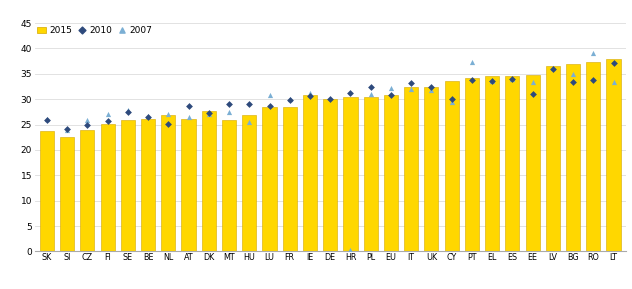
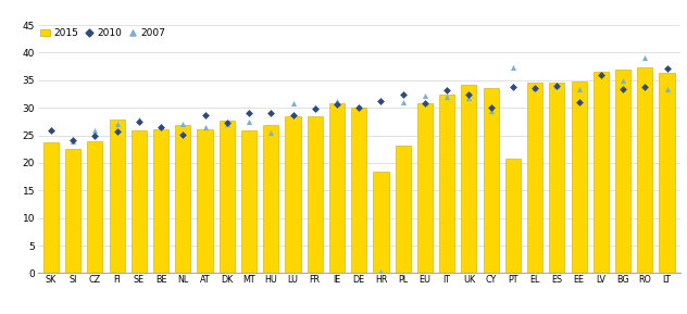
2015/FI: 25.2 -> 27.8
2015/HR: 30.5 -> 18.4
2015/PL: 30.5 -> 23.2
2015/UK: 32.4 -> 34.2
2015/PT: 34.2 -> 20.8
2015/LT: 37.9 -> 36.4
